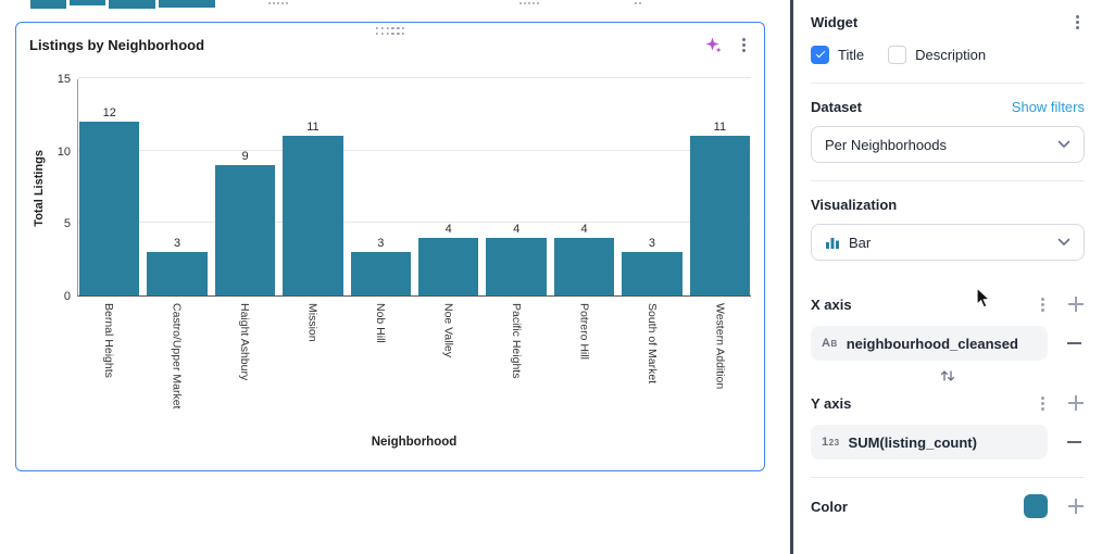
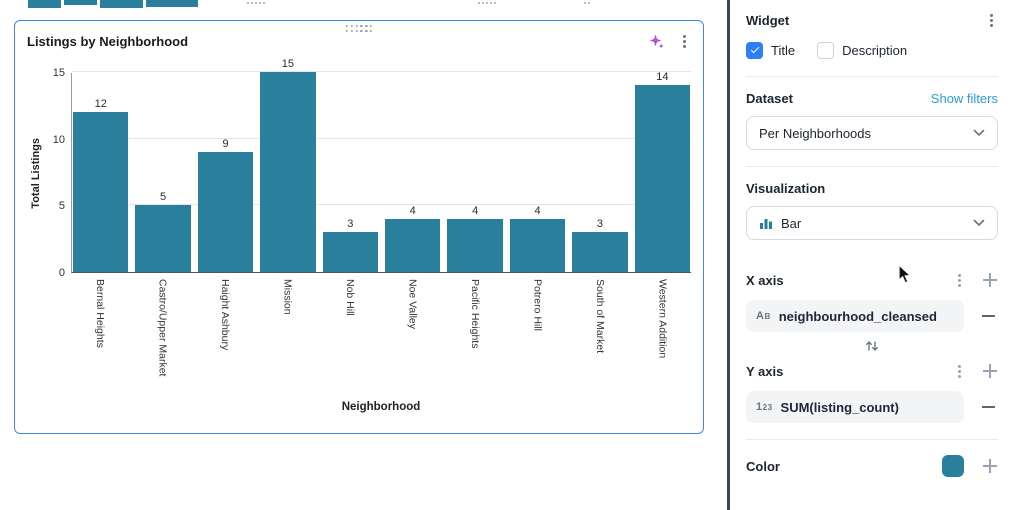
Castro/Upper Market: 3 -> 5
Mission: 11 -> 15
Western Addition: 11 -> 14
